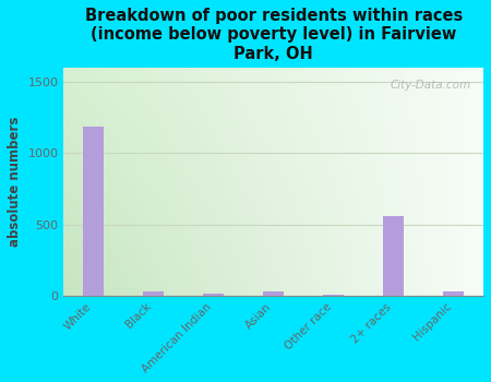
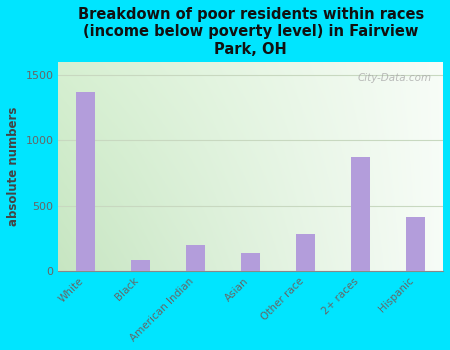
White: 1190 -> 1370
Black: 30 -> 80
American Indian: 20 -> 200
Asian: 30 -> 140
Other race: 0 -> 280
2+ races: 560 -> 870
Hispanic: 30 -> 410
